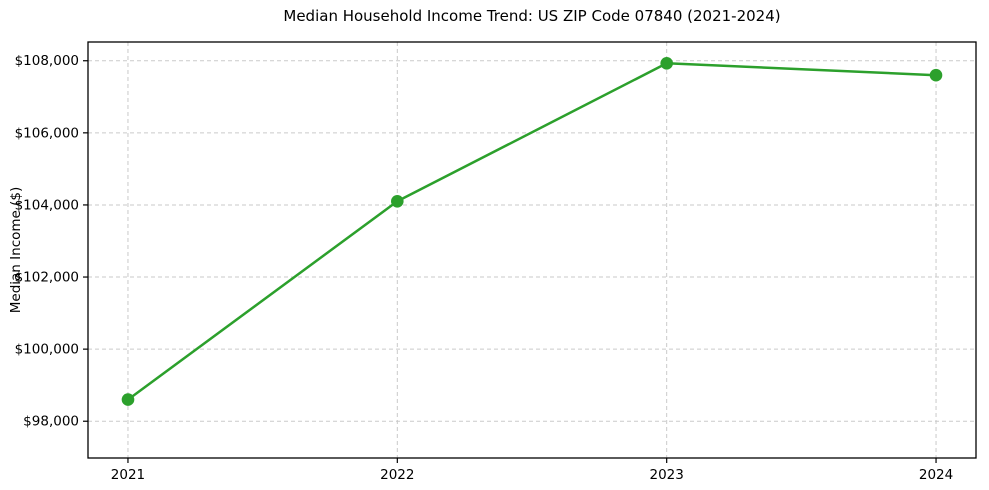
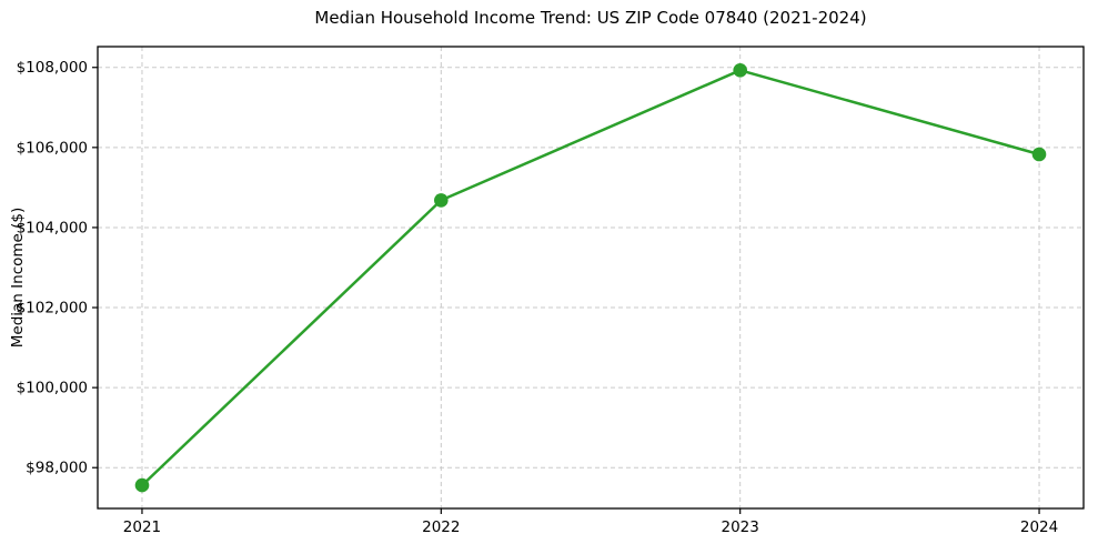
2021: $98600 -> $97600
2022: $104100 -> $104700
2024: $107600 -> $105800
